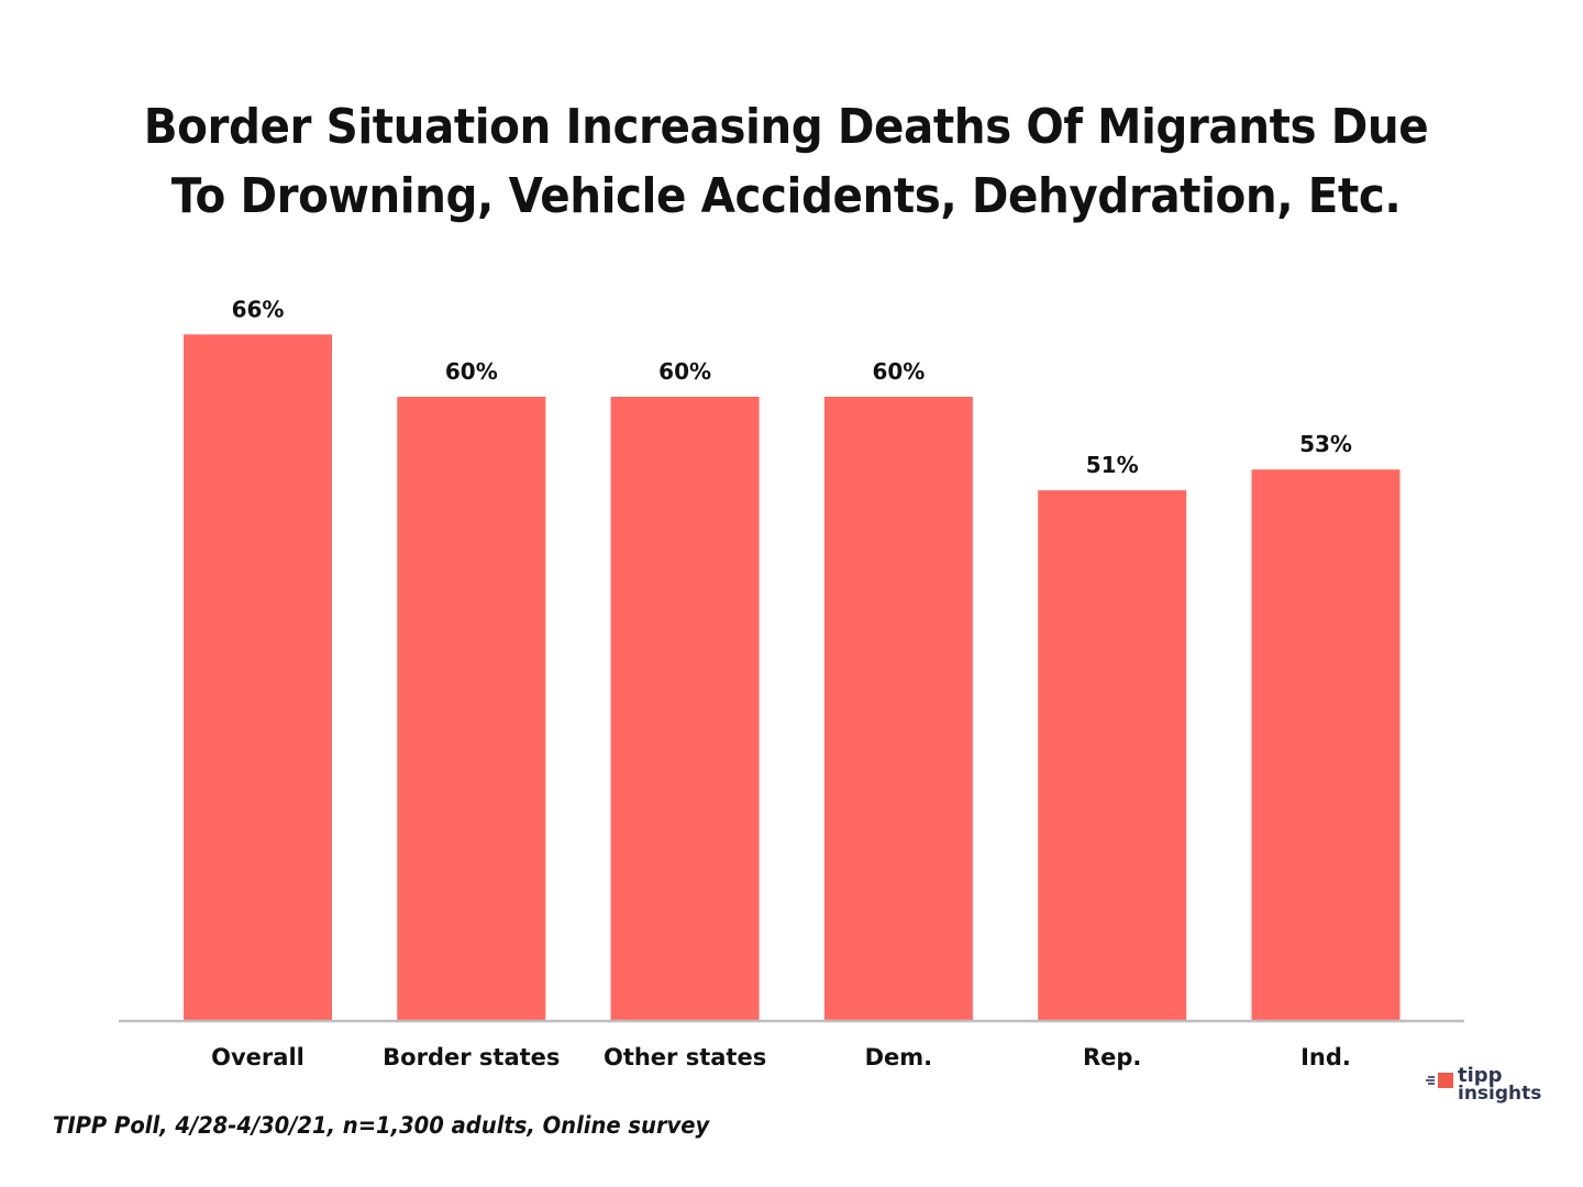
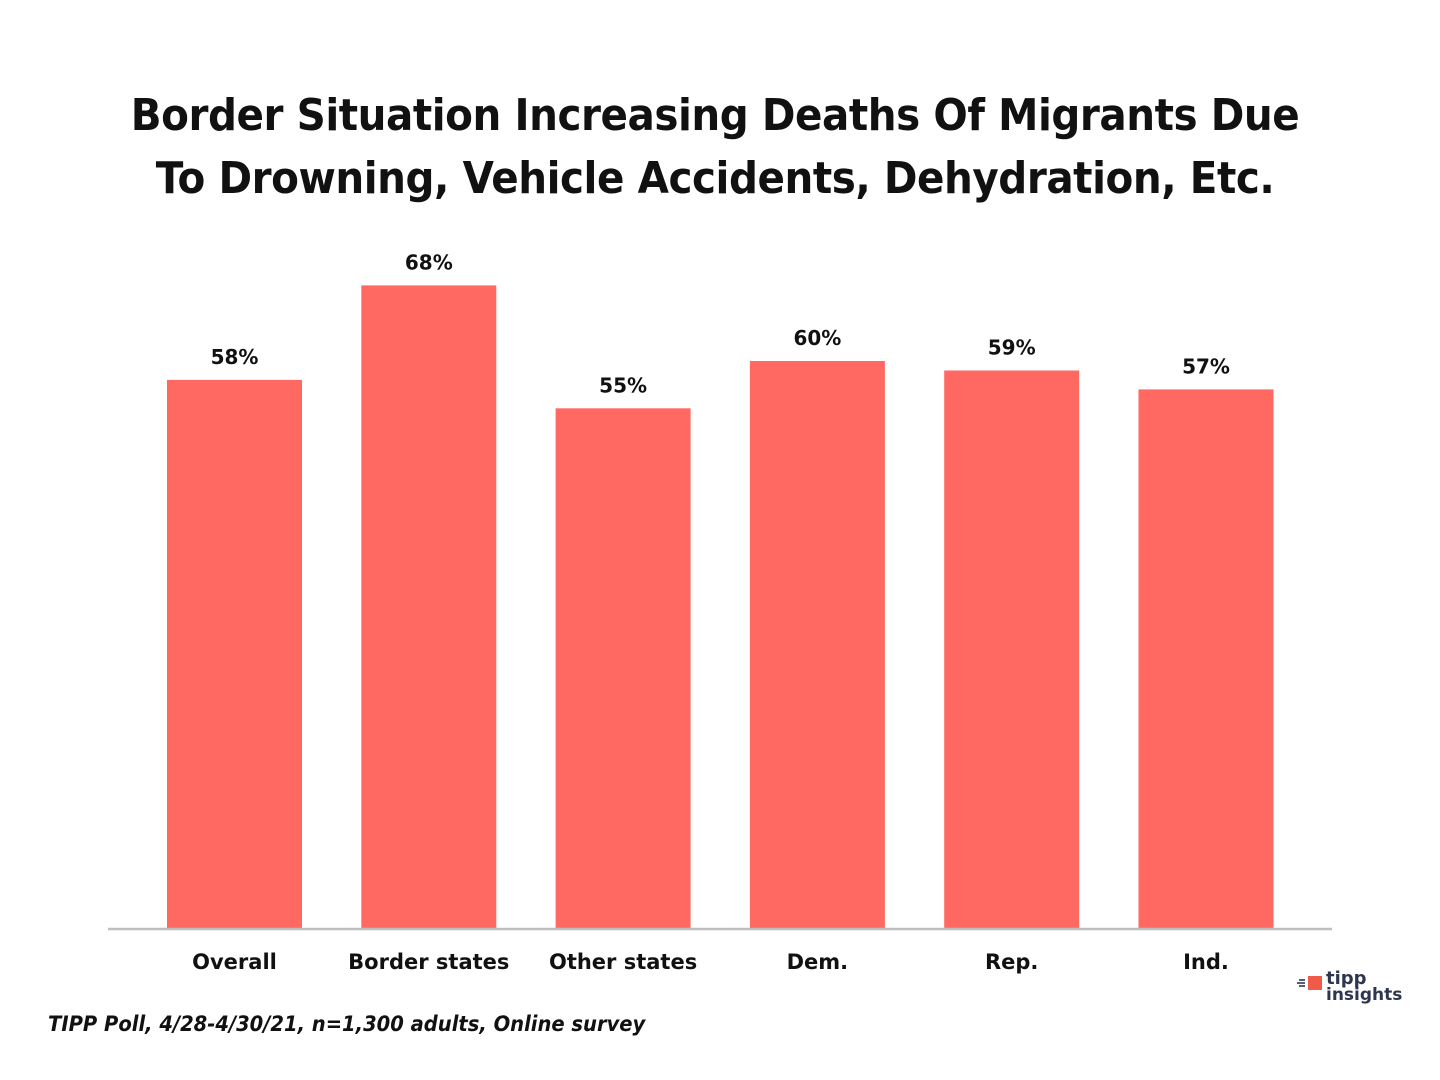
Overall: 66% -> 58%
Border states: 60% -> 68%
Other states: 60% -> 55%
Rep.: 51% -> 59%
Ind.: 53% -> 57%
